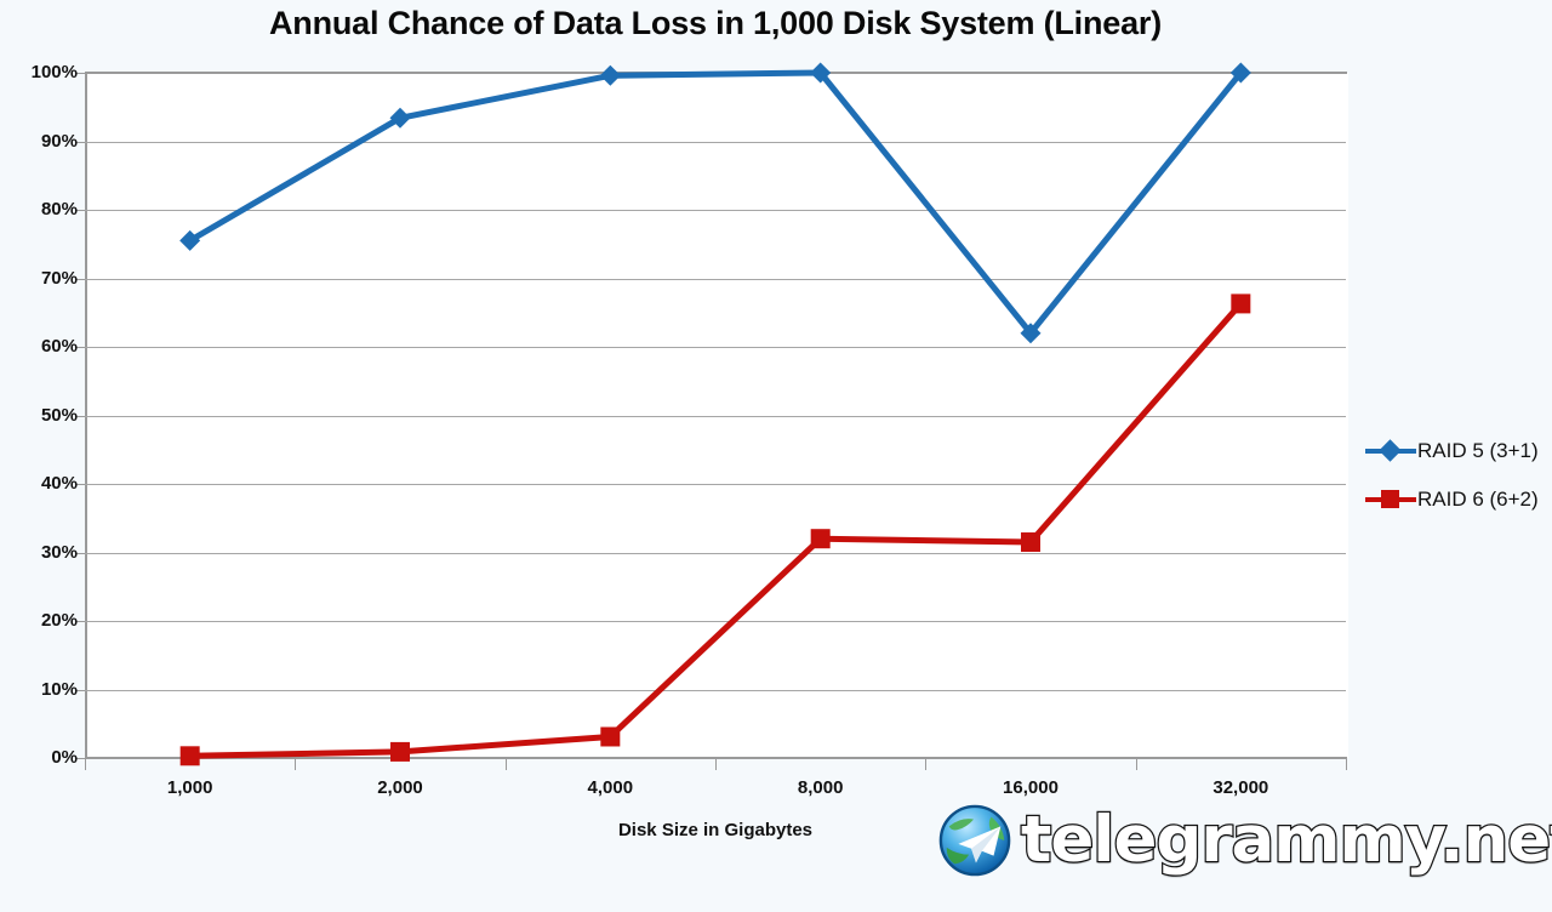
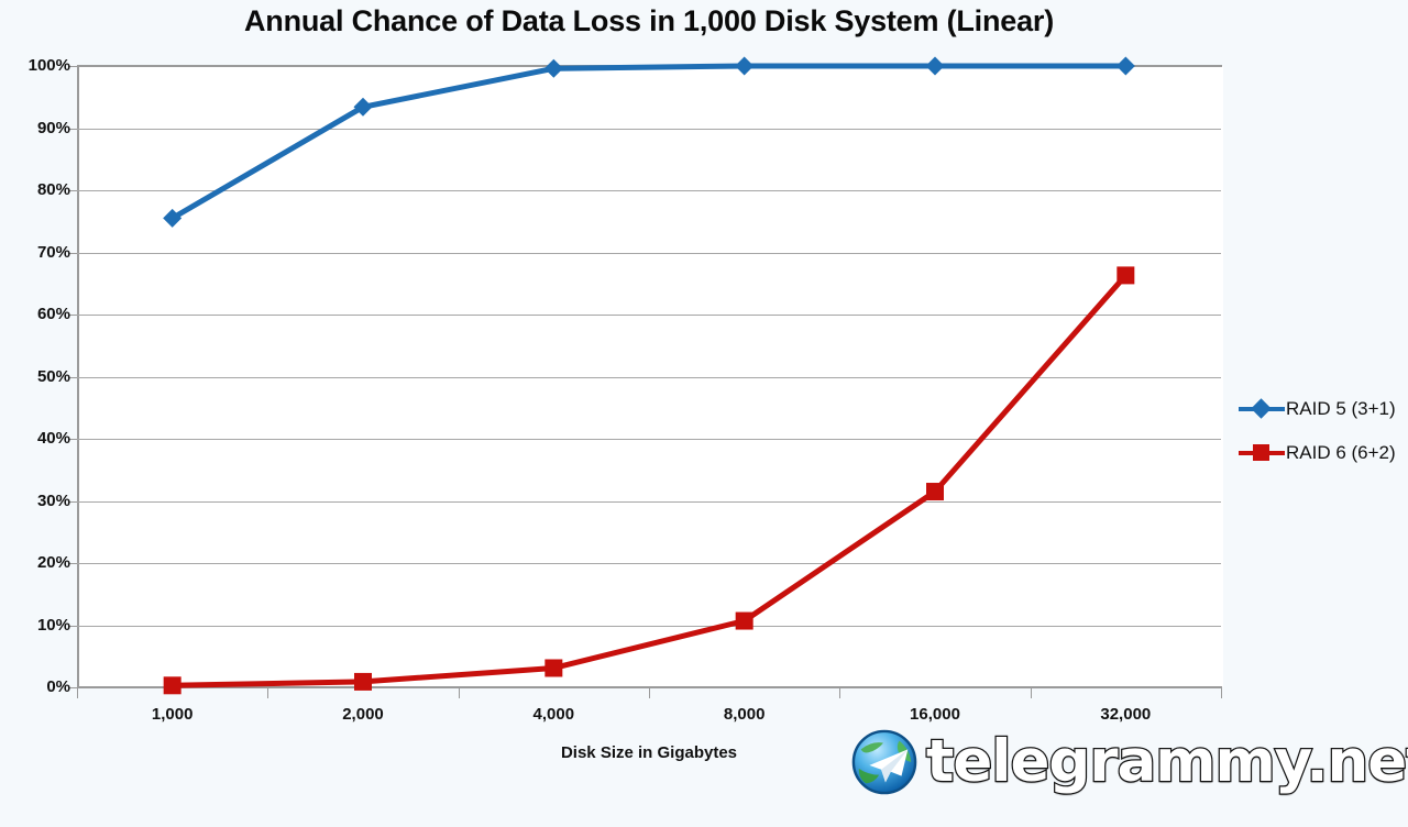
RAID 6 (6+2)/8,000: 32% -> 11%
RAID 5 (3+1)/16,000: 62% -> 100%
